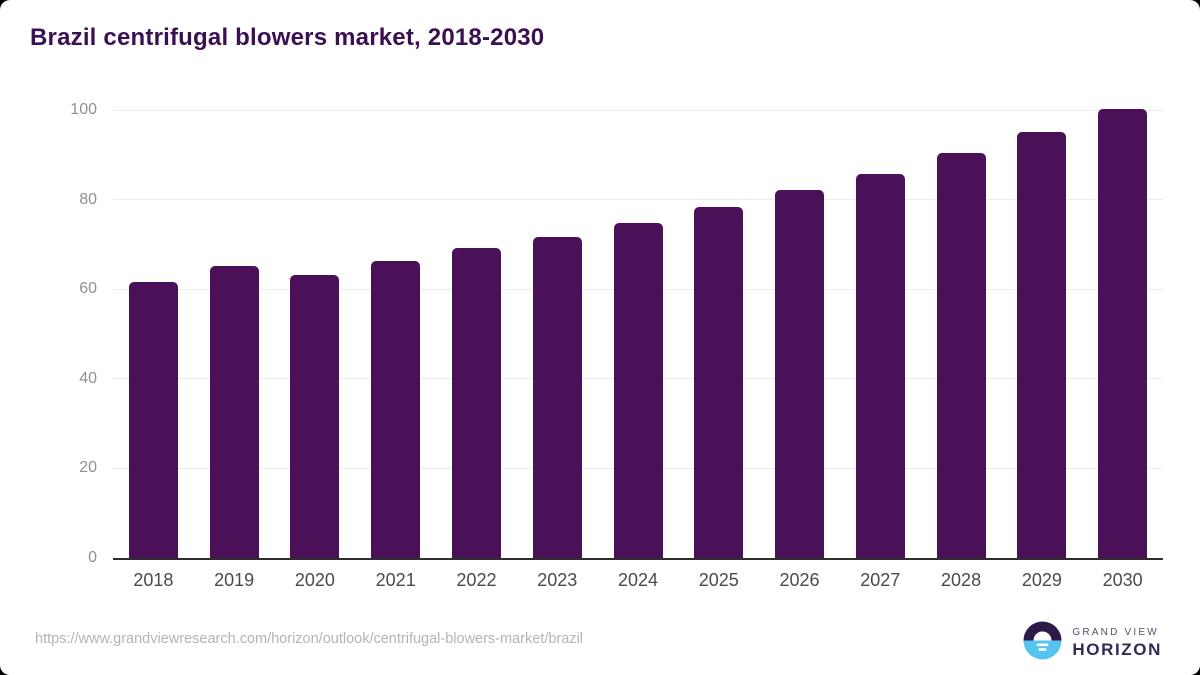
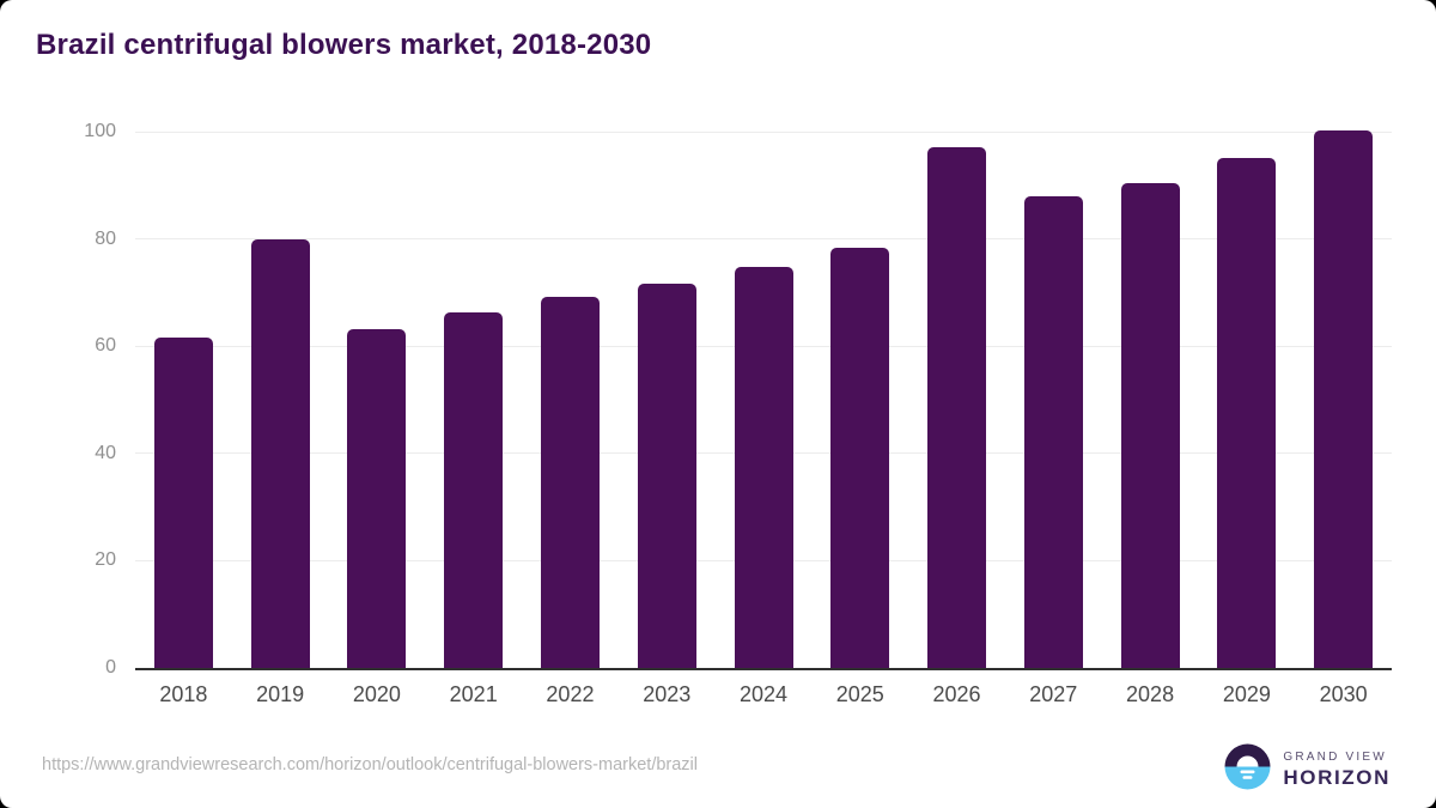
2019: 65 -> 80
2026: 82 -> 97
2027: 86 -> 88
